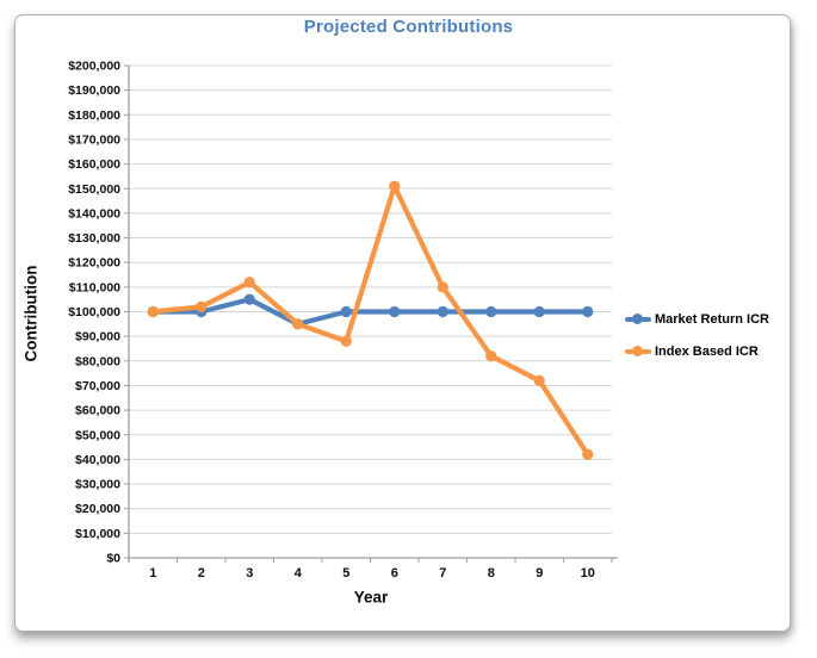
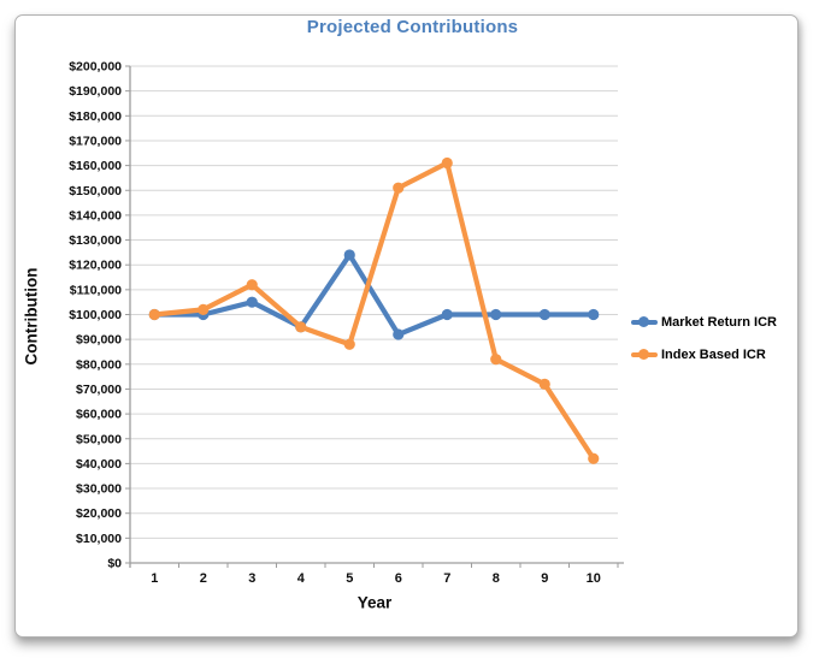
Market Return ICR/5: $100000 -> $124000
Market Return ICR/6: $100000 -> $92000
Index Based ICR/7: $110000 -> $161000
